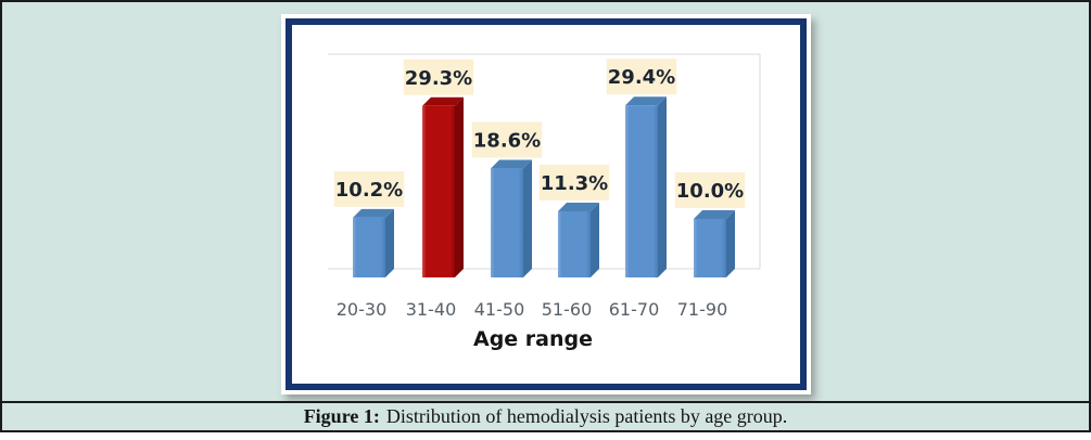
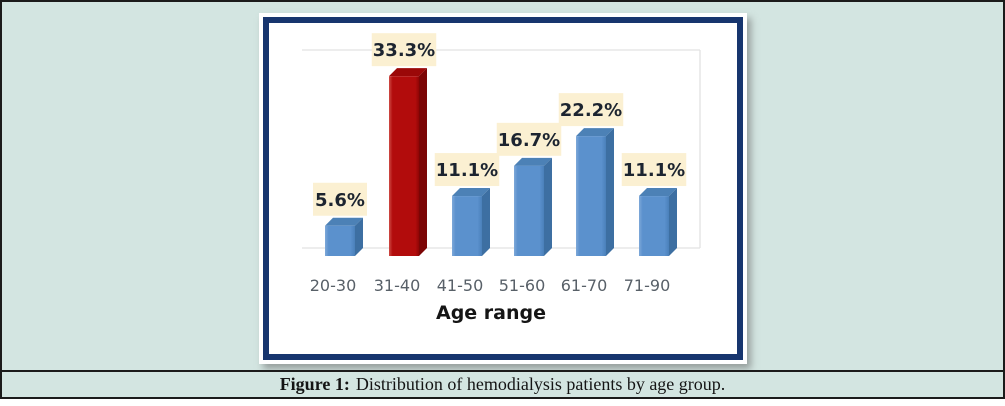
20-30: 10.2% -> 5.6%
31-40: 29.3% -> 33.3%
41-50: 18.6% -> 11.1%
51-60: 11.3% -> 16.7%
61-70: 29.4% -> 22.2%
71-90: 10.0% -> 11.1%
